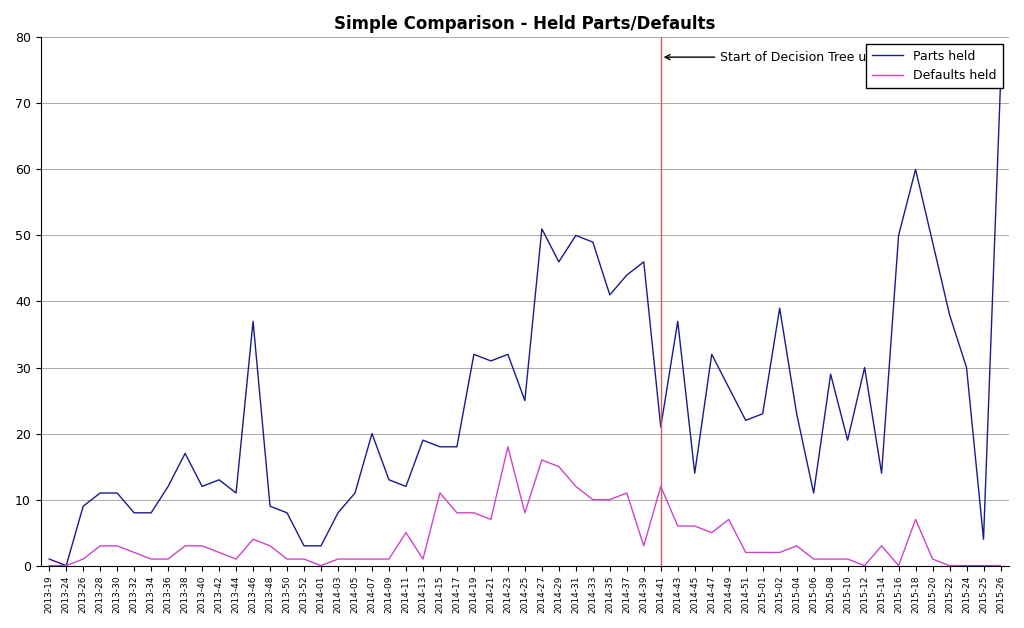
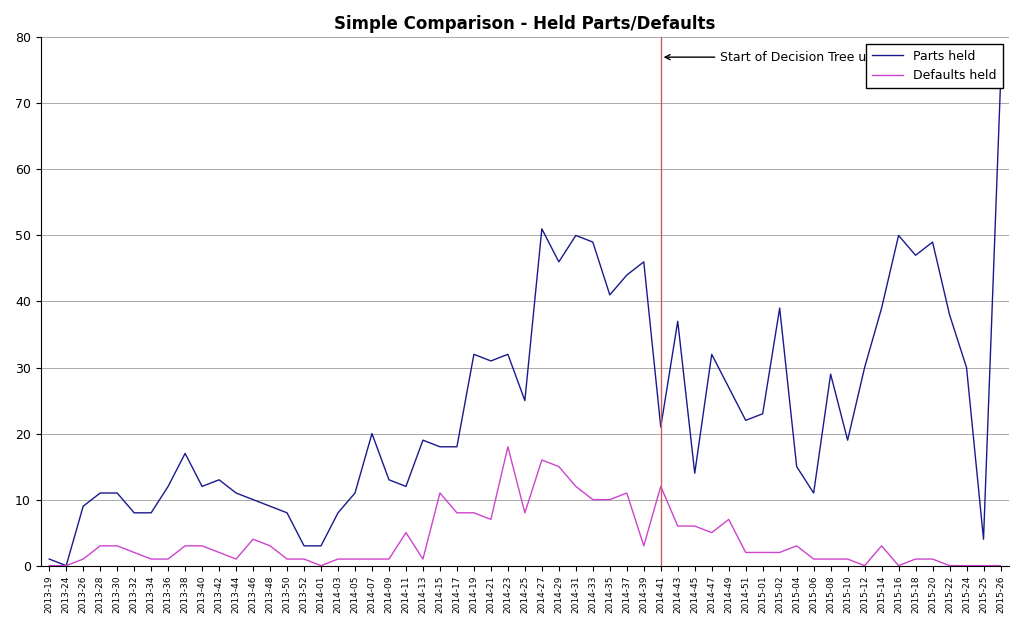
Parts held/2013-46: 37 -> 10
Parts held/2015-04: 23 -> 15
Parts held/2015-14: 14 -> 39
Parts held/2015-18: 60 -> 47
Defaults held/2015-18: 7 -> 1
